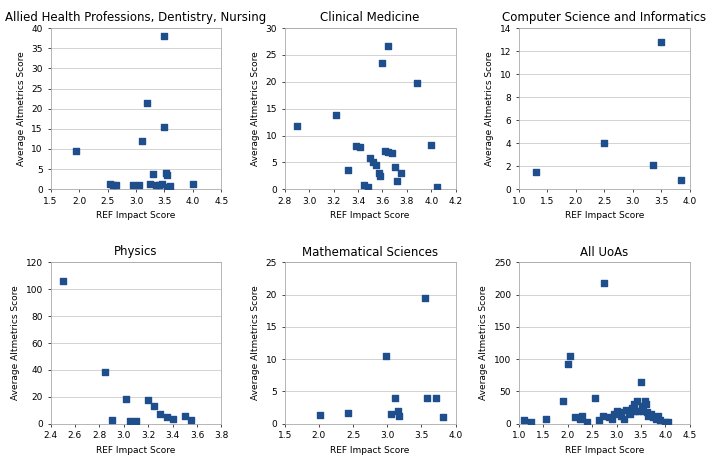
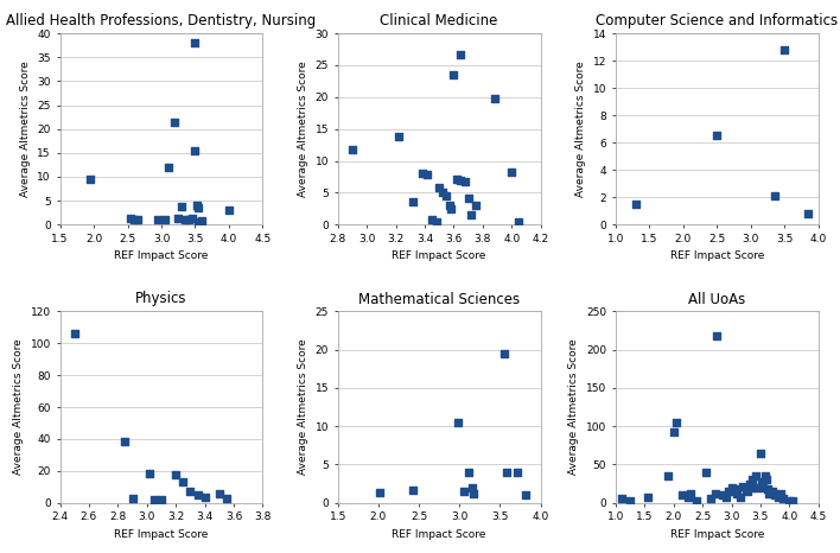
Allied Health Professions, Dentistry, Nursing/4.0: 1.2 -> 3.0
Computer Science and Informatics/2.5: 4.0 -> 6.5
